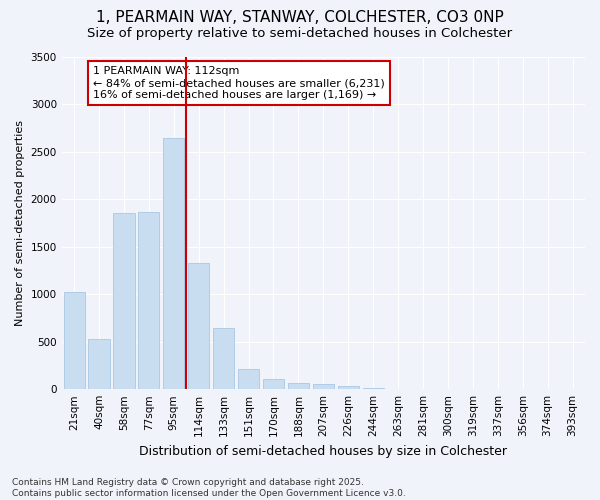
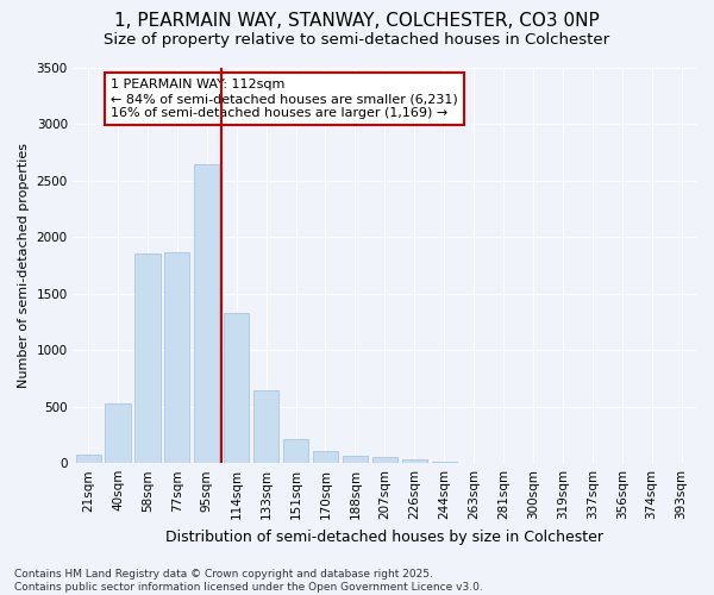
21sqm: 1020 -> 80
